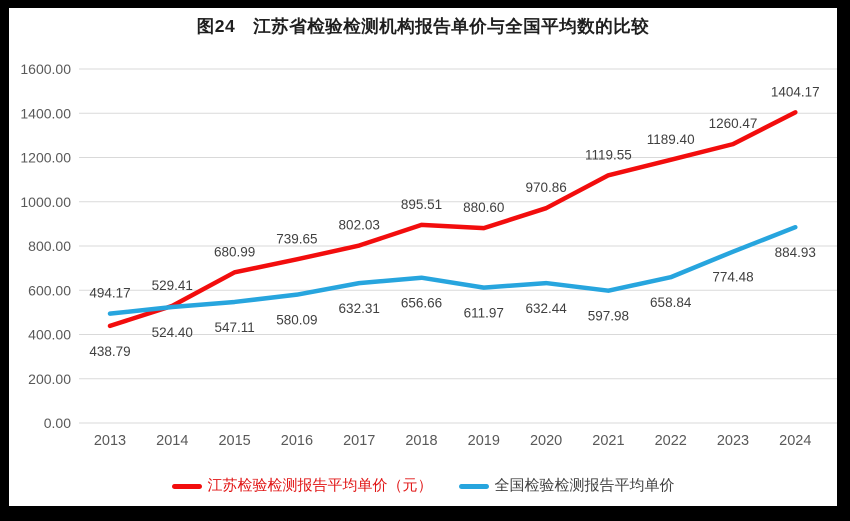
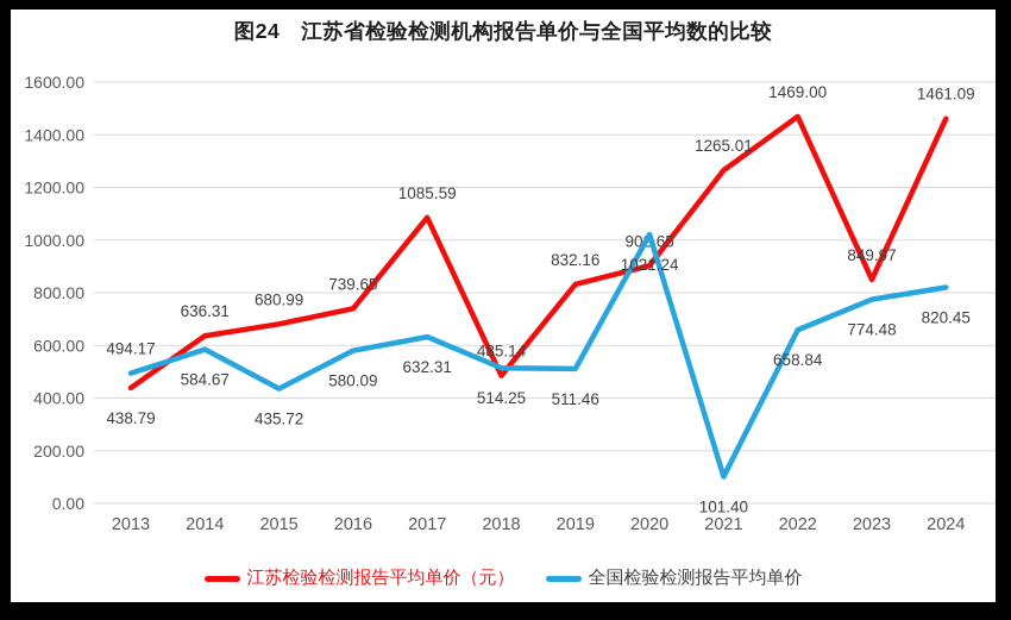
江苏检验检测报告平均单价（元）/2014: 529.41 -> 636.31
全国检验检测报告平均单价/2014: 524.40 -> 584.67
全国检验检测报告平均单价/2015: 547.11 -> 435.72
江苏检验检测报告平均单价（元）/2017: 802.03 -> 1085.59
江苏检验检测报告平均单价（元）/2018: 895.51 -> 485.14
全国检验检测报告平均单价/2018: 656.66 -> 514.25
江苏检验检测报告平均单价（元）/2019: 880.60 -> 832.16
全国检验检测报告平均单价/2019: 611.97 -> 511.46
江苏检验检测报告平均单价（元）/2020: 970.86 -> 902.65
全国检验检测报告平均单价/2020: 632.44 -> 1021.24
江苏检验检测报告平均单价（元）/2021: 1119.55 -> 1265.01
全国检验检测报告平均单价/2021: 597.98 -> 101.40
江苏检验检测报告平均单价（元）/2022: 1189.40 -> 1469.00
江苏检验检测报告平均单价（元）/2023: 1260.47 -> 849.97
江苏检验检测报告平均单价（元）/2024: 1404.17 -> 1461.09
全国检验检测报告平均单价/2024: 884.93 -> 820.45
